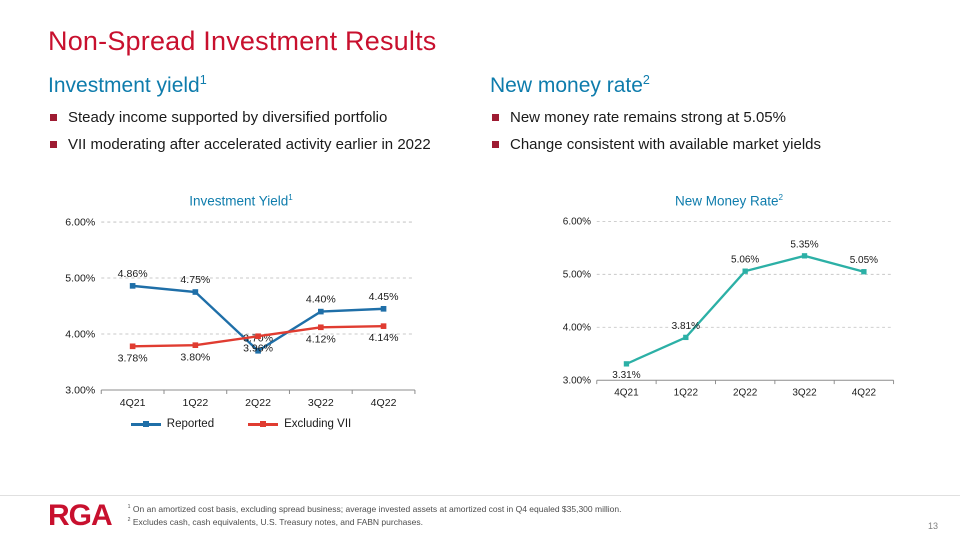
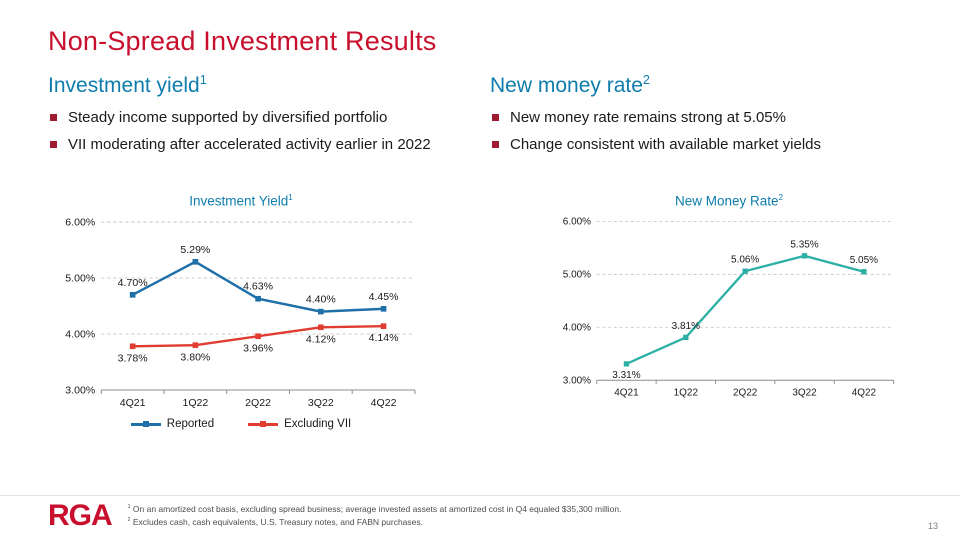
Investment Yield/Reported/4Q21: 4.86% -> 4.70%
Investment Yield/Reported/1Q22: 4.75% -> 5.29%
Investment Yield/Reported/2Q22: 3.70% -> 4.63%
